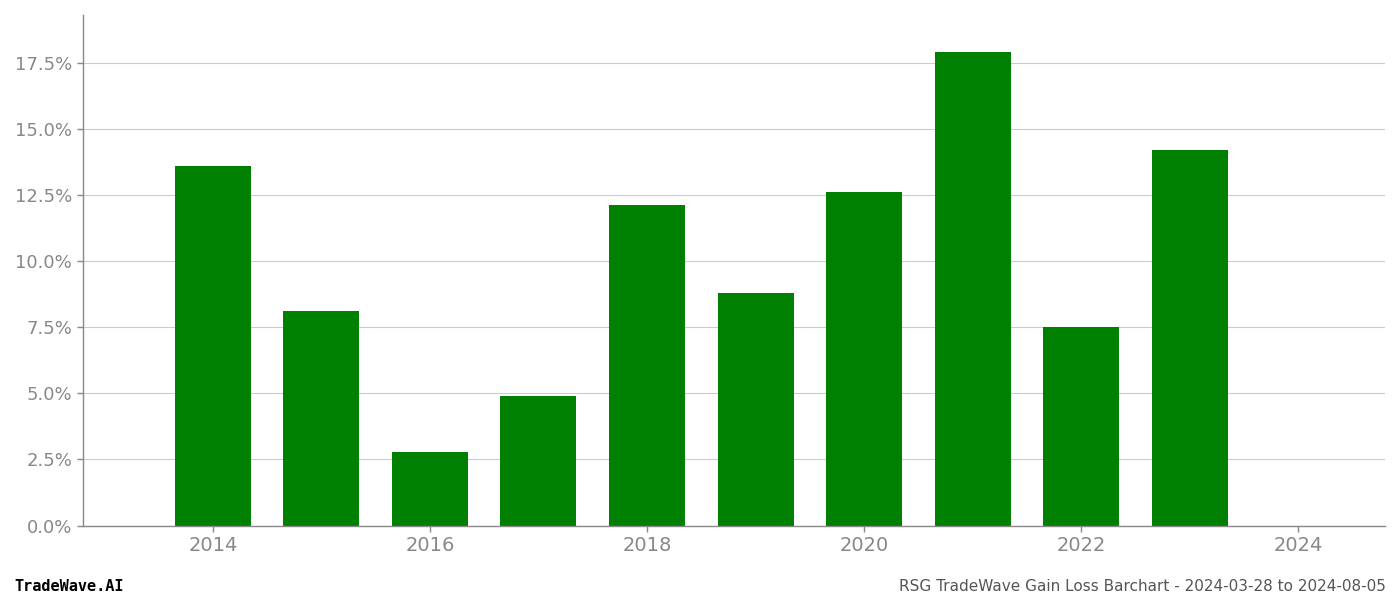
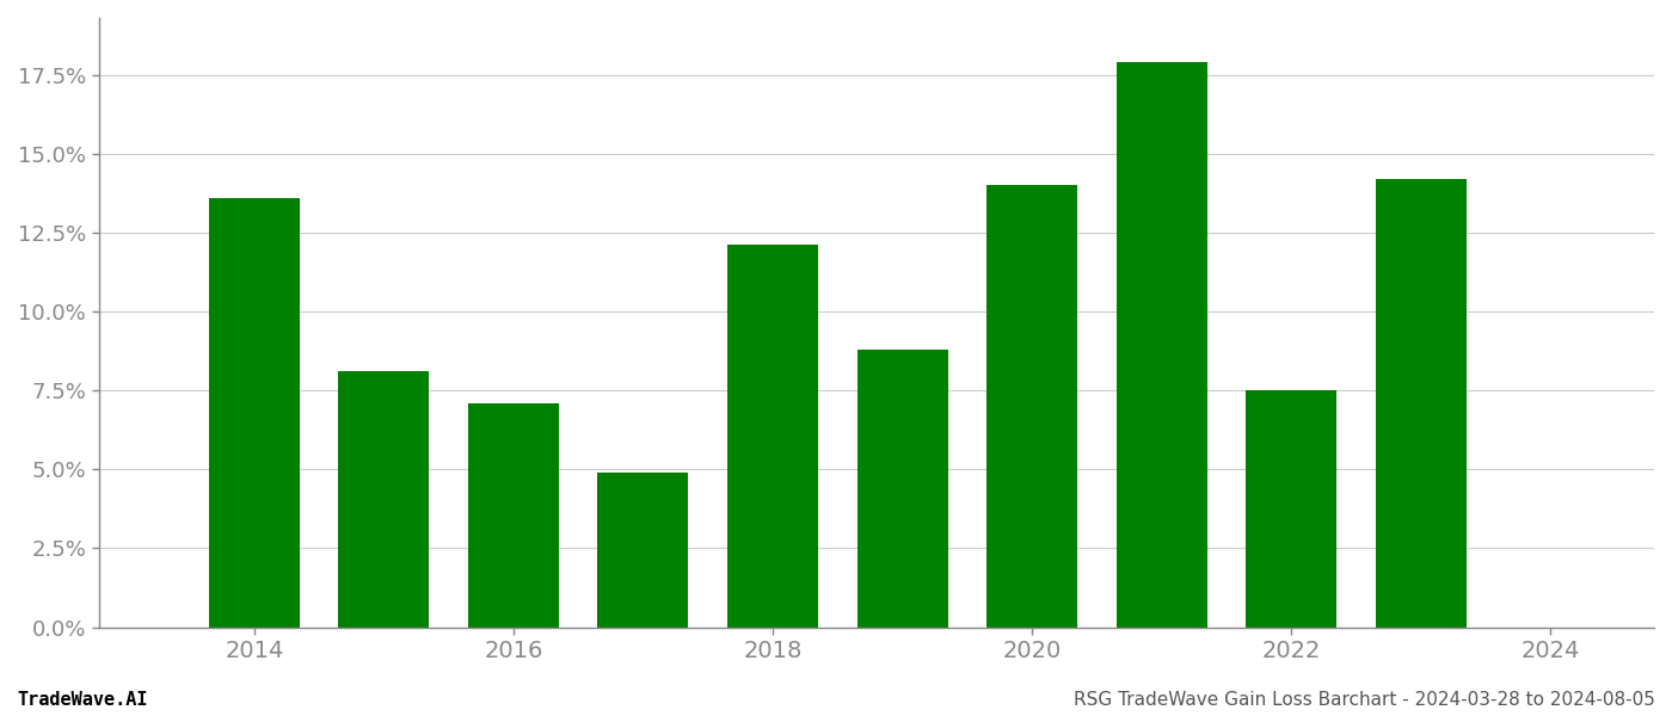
2016: 2.8% -> 7.1%
2020: 12.6% -> 14.0%
